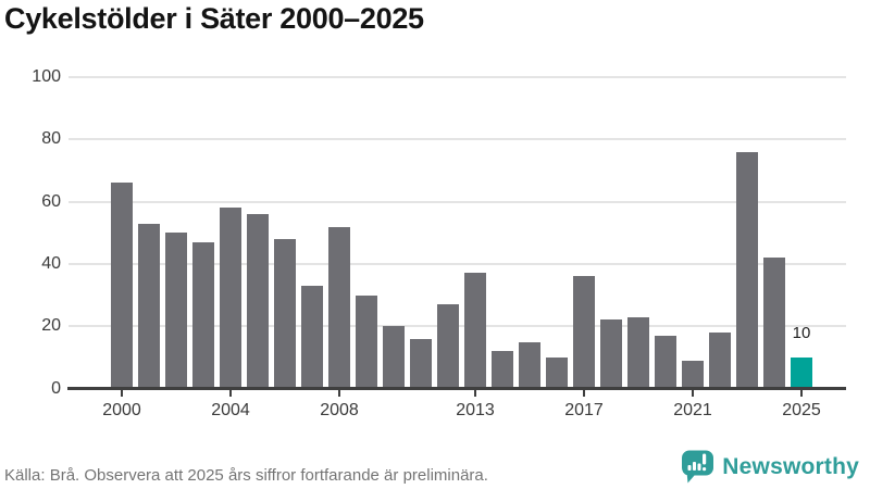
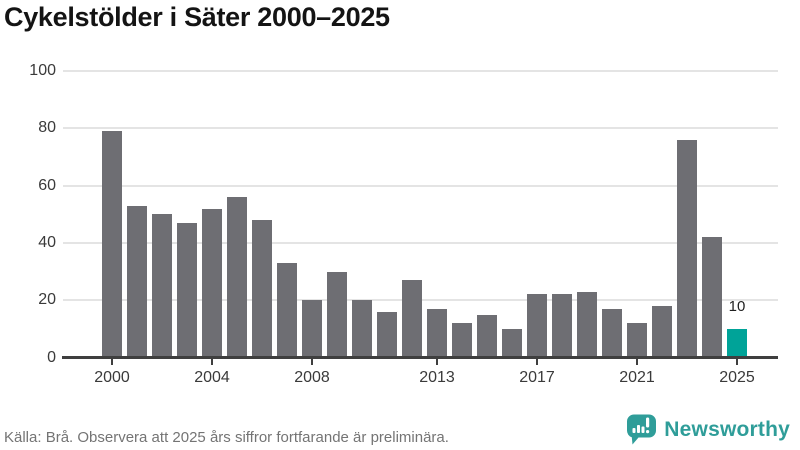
2000: 66 -> 79
2004: 58 -> 52
2008: 52 -> 20
2013: 37 -> 17
2017: 36 -> 22
2021: 9 -> 12
